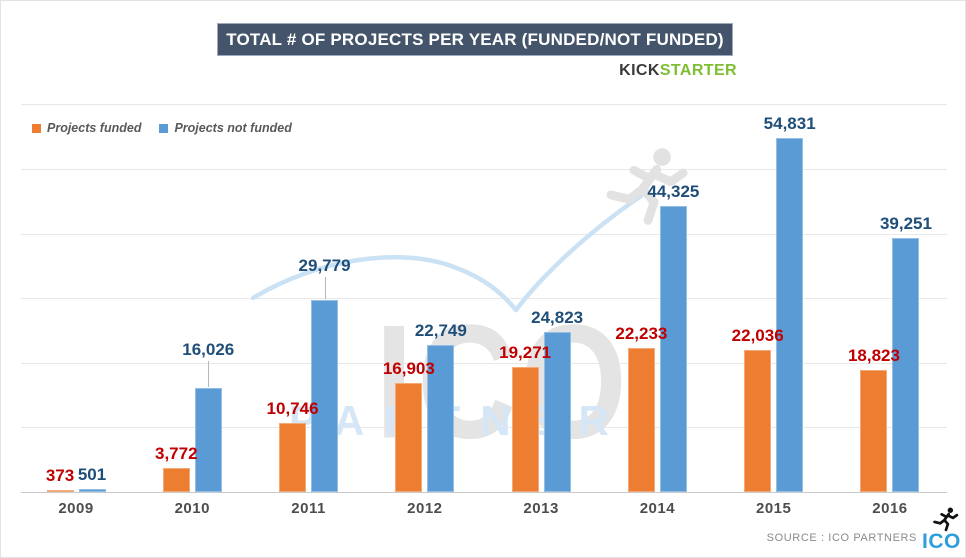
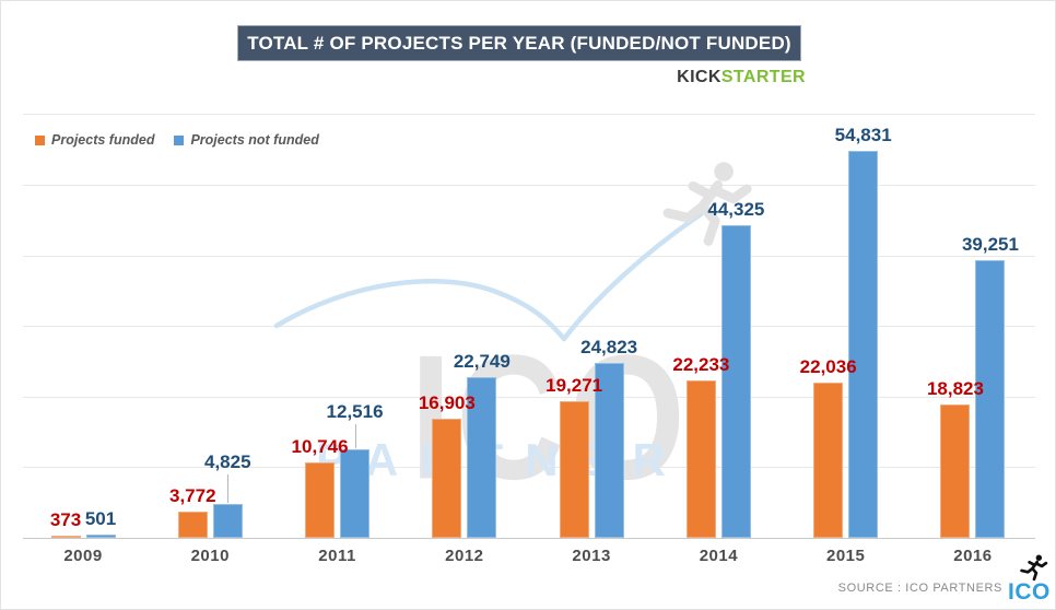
Projects not funded/2010: 16,026 -> 4,825
Projects not funded/2011: 29,779 -> 12,516
